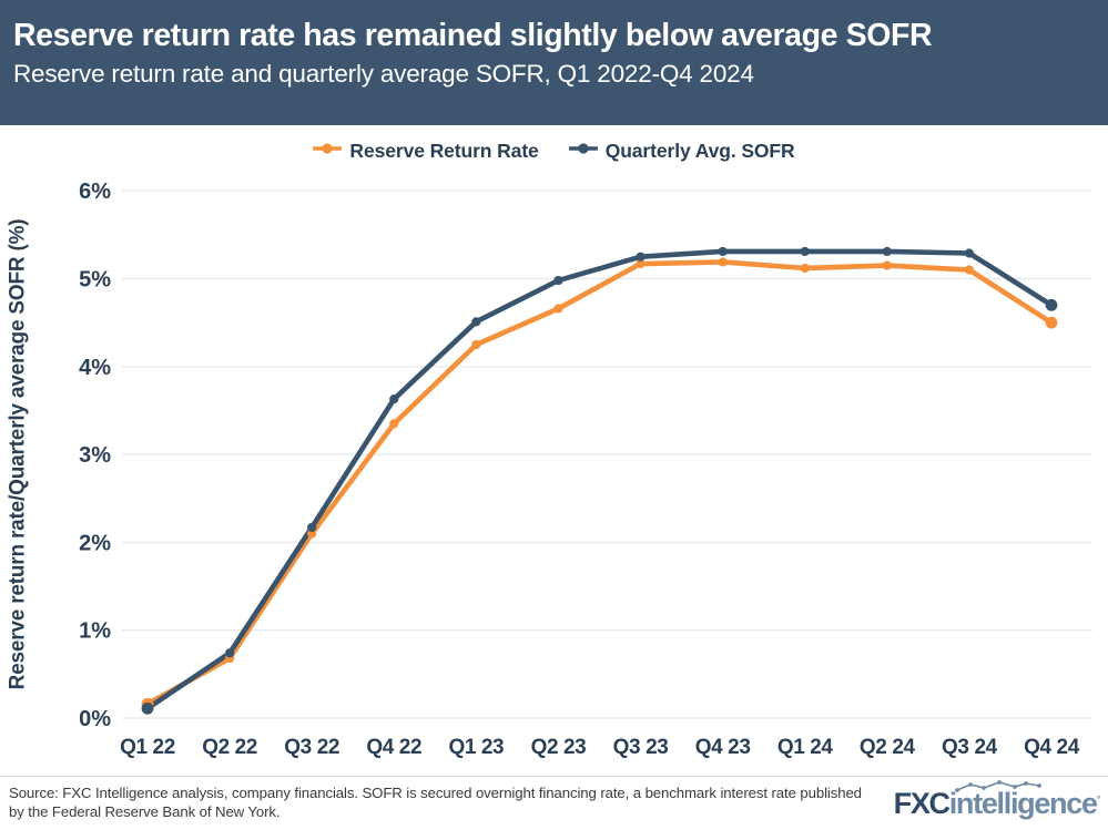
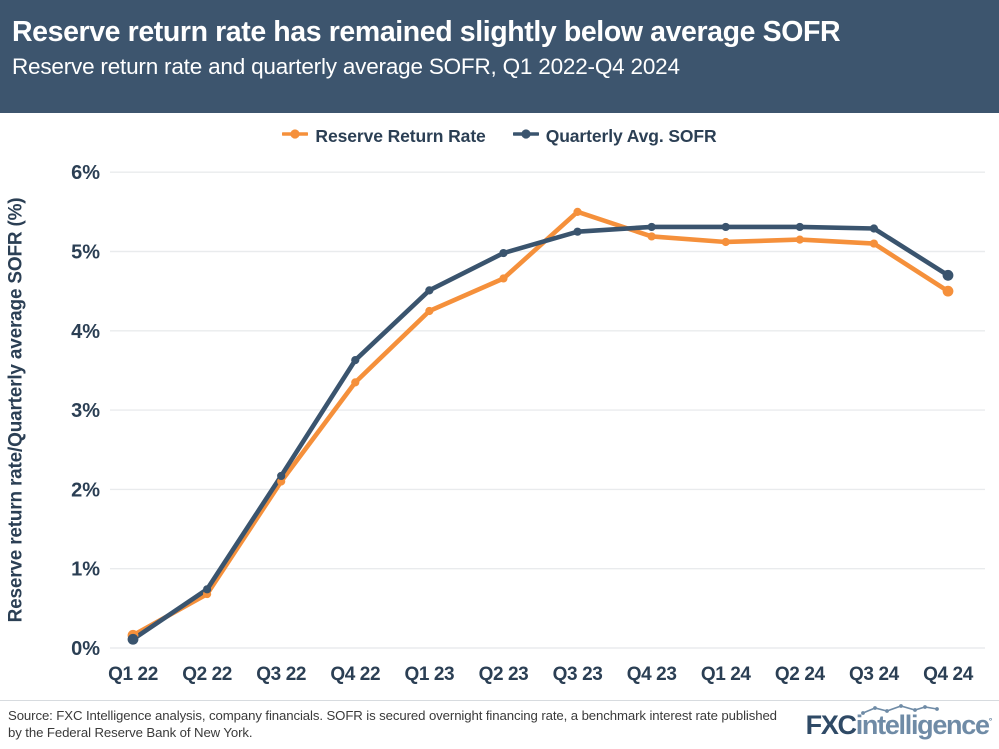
Reserve Return Rate/Q3 23: 5.2% -> 5.5%
